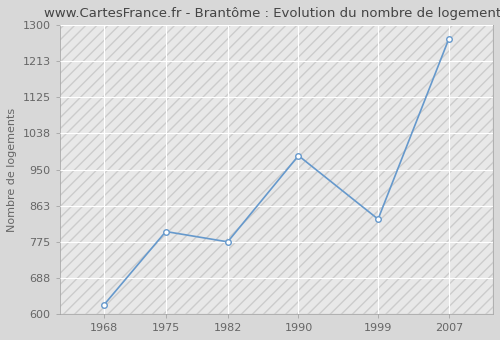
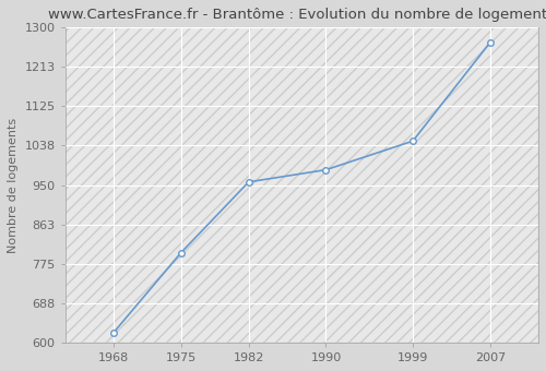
1982: 775 -> 957
1999: 830 -> 1048
